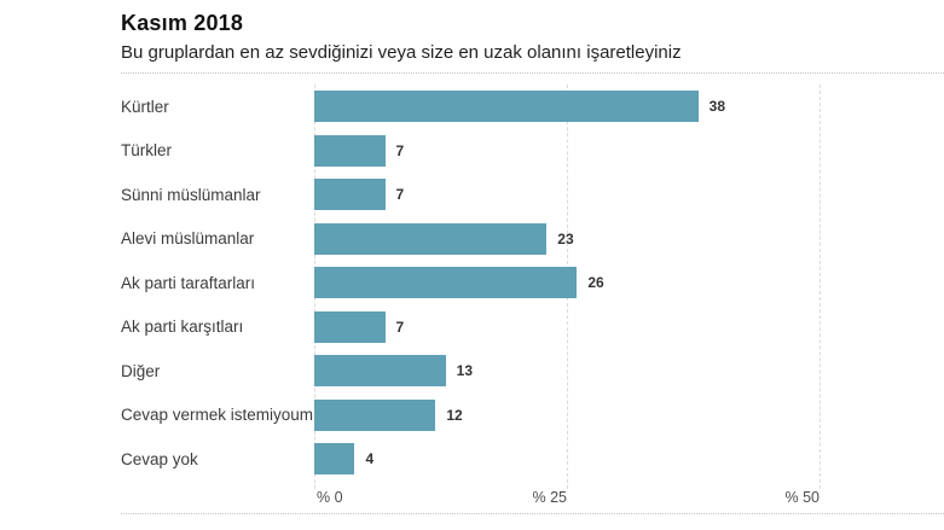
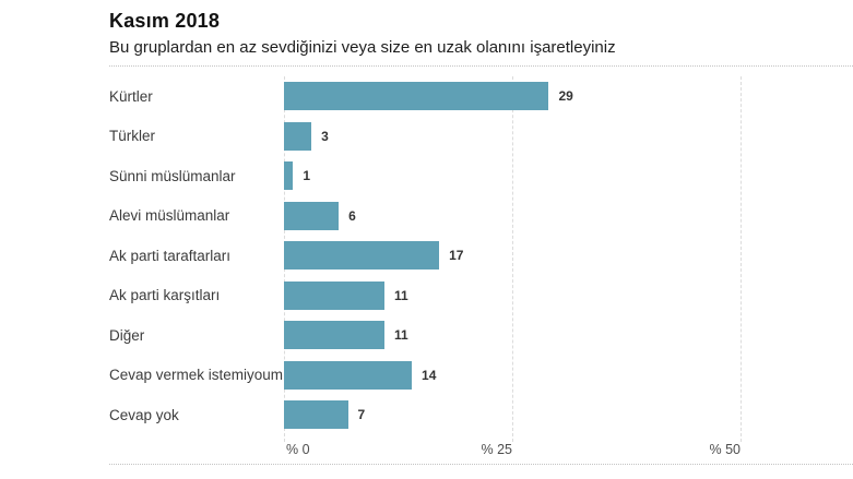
Kürtler: 38 -> 29
Türkler: 7 -> 3
Sünni müslümanlar: 7 -> 1
Alevi müslümanlar: 23 -> 6
Ak parti taraftarları: 26 -> 17
Ak parti karşıtları: 7 -> 11
Diğer: 13 -> 11
Cevap vermek istemiyoum: 12 -> 14
Cevap yok: 4 -> 7
